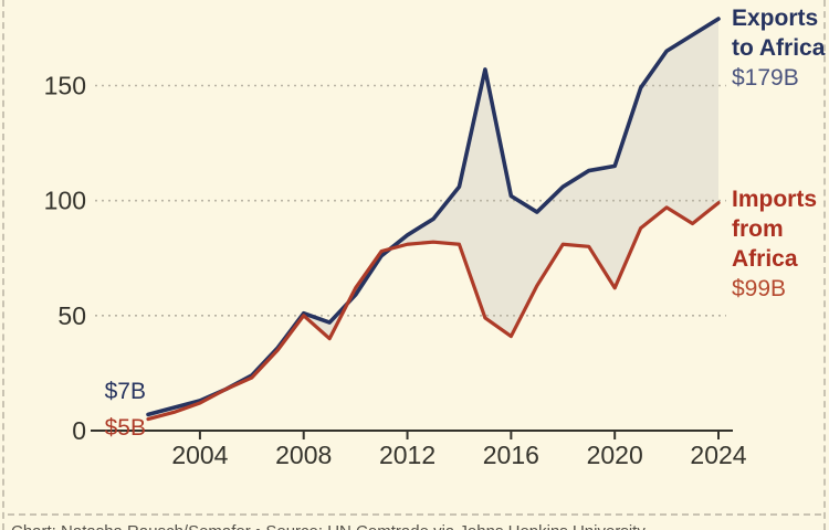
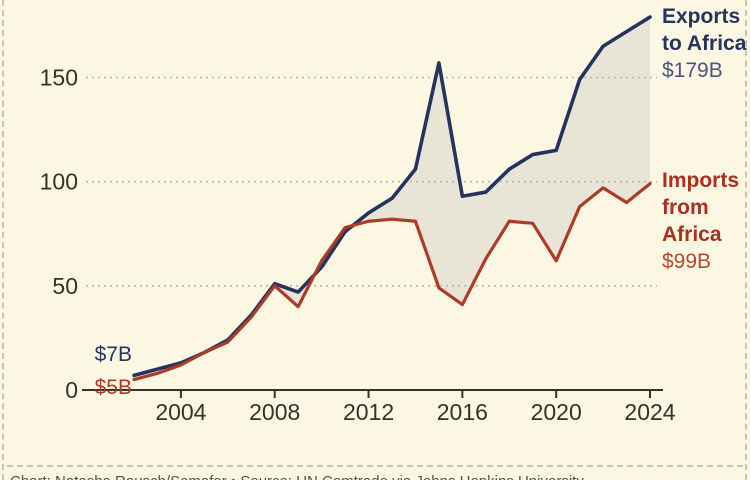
Exports to Africa/2016: 102 -> 93
